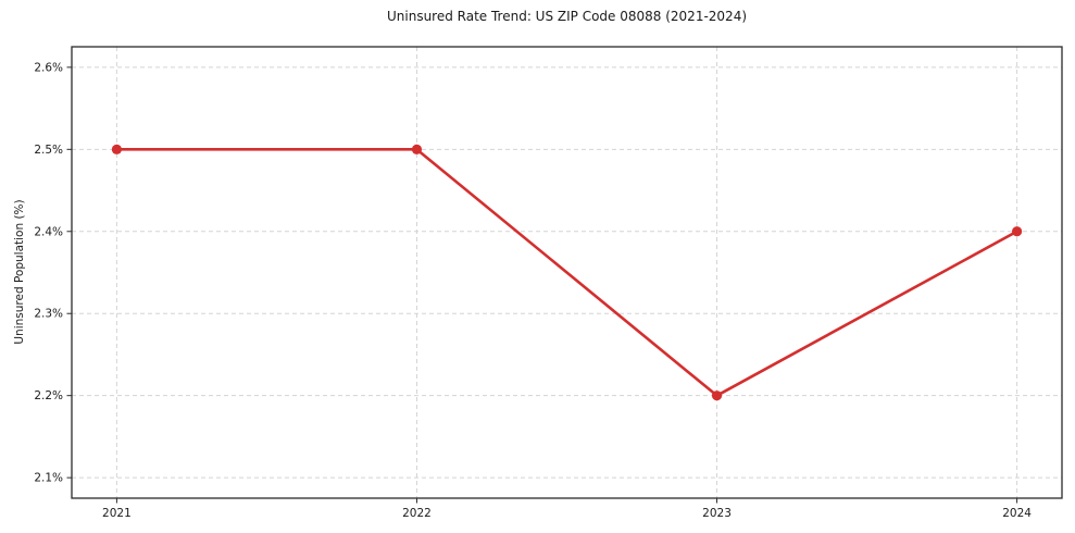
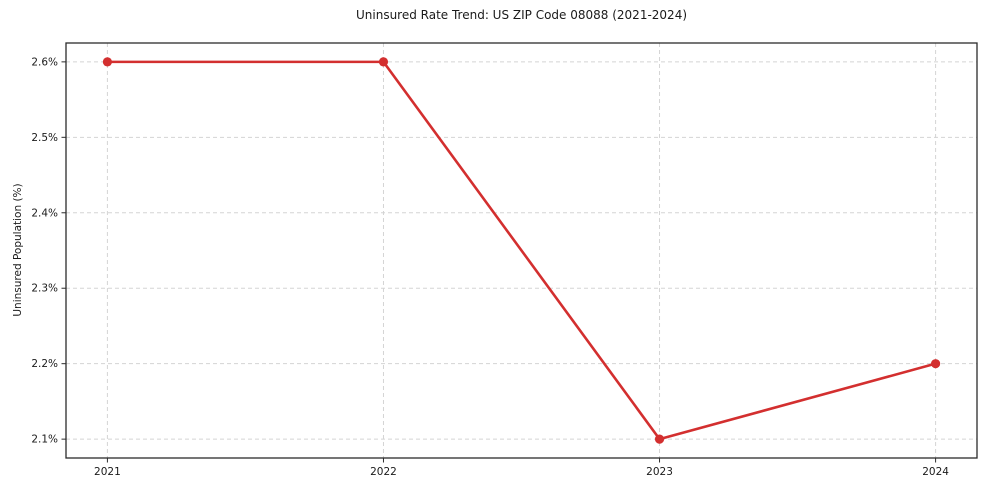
2021: 2.5% -> 2.6%
2022: 2.5% -> 2.6%
2023: 2.2% -> 2.1%
2024: 2.4% -> 2.2%
